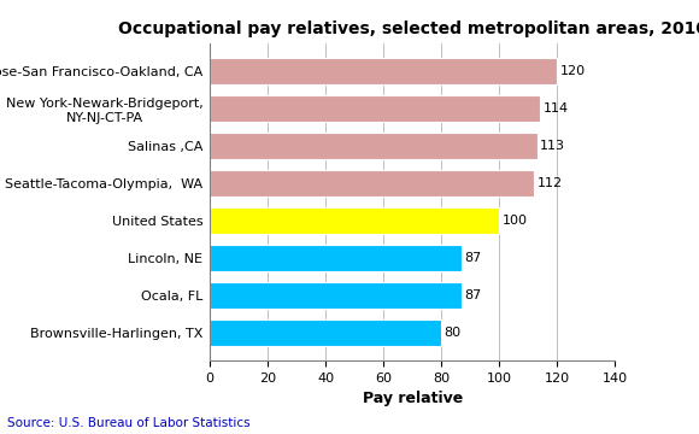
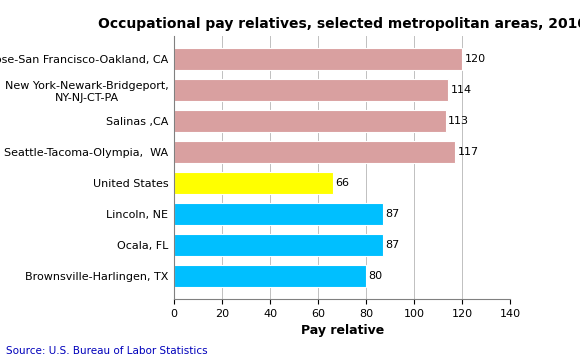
Seattle-Tacoma-Olympia, WA: 112 -> 117
United States: 100 -> 66
